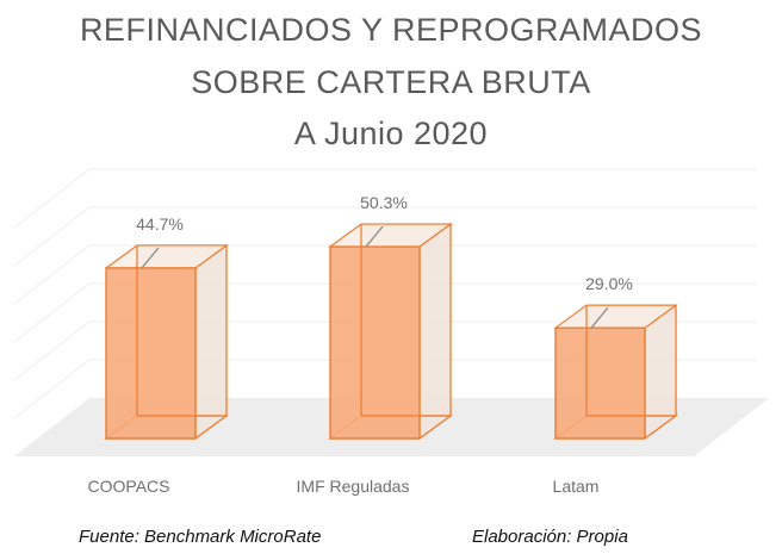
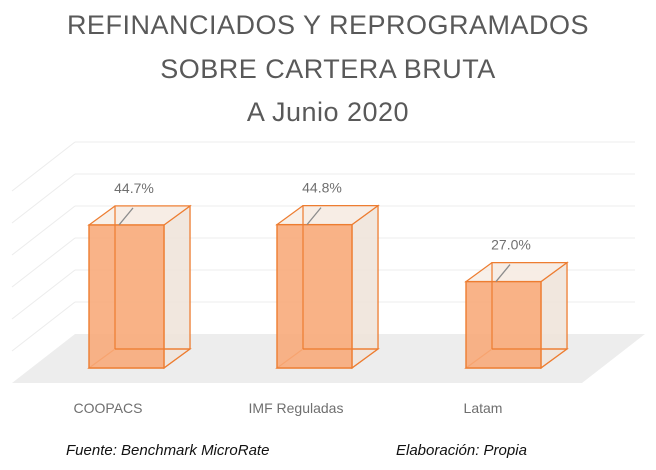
IMF Reguladas: 50.3% -> 44.8%
Latam: 29.0% -> 27.0%
